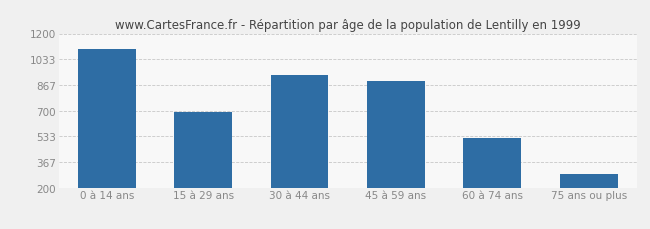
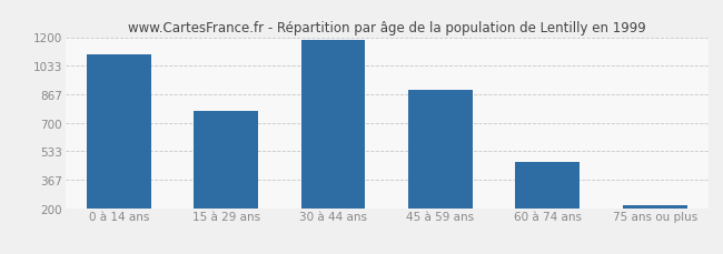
15 à 29 ans: 690 -> 770
30 à 44 ans: 930 -> 1180
60 à 74 ans: 520 -> 470
75 ans ou plus: 290 -> 220
